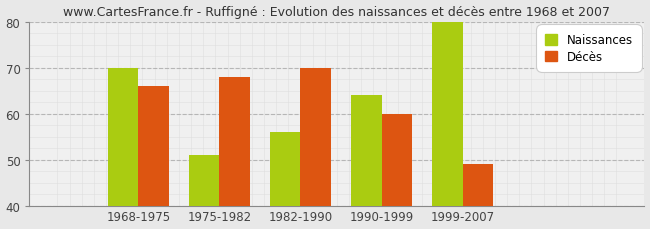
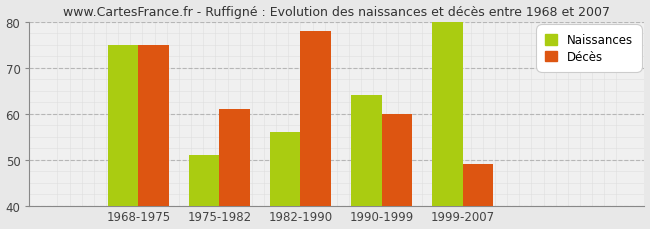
Naissances/1968-1975: 70 -> 75
Décès/1968-1975: 66 -> 75
Décès/1975-1982: 68 -> 61
Décès/1982-1990: 70 -> 78
